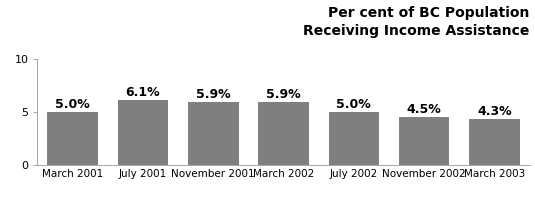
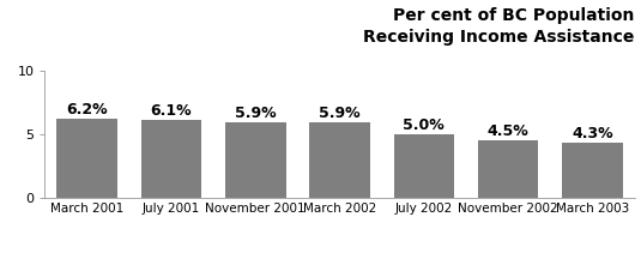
March 2001: 5.0% -> 6.2%
